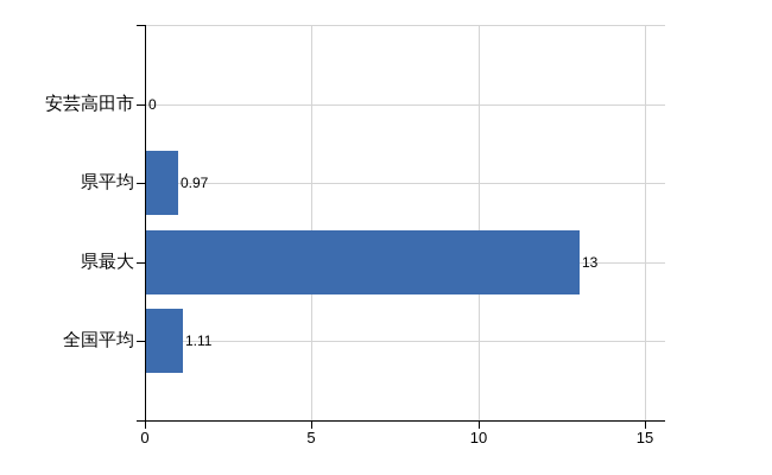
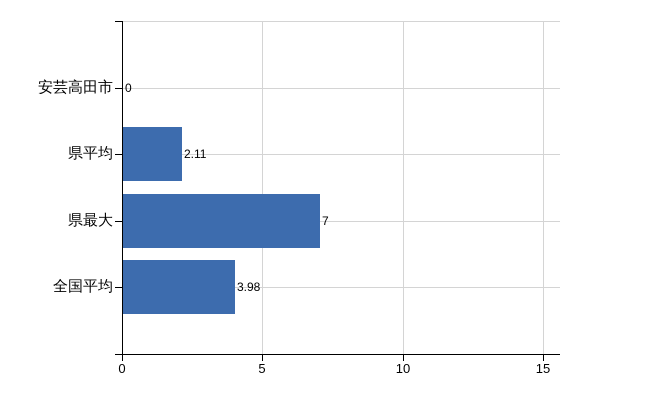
県平均: 0.97 -> 2.11
県最大: 13 -> 7
全国平均: 1.11 -> 3.98
